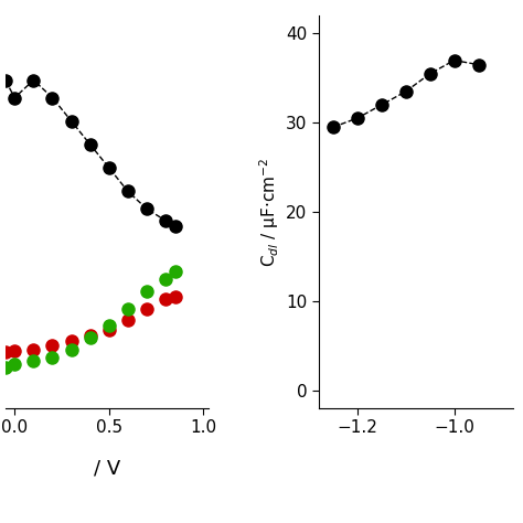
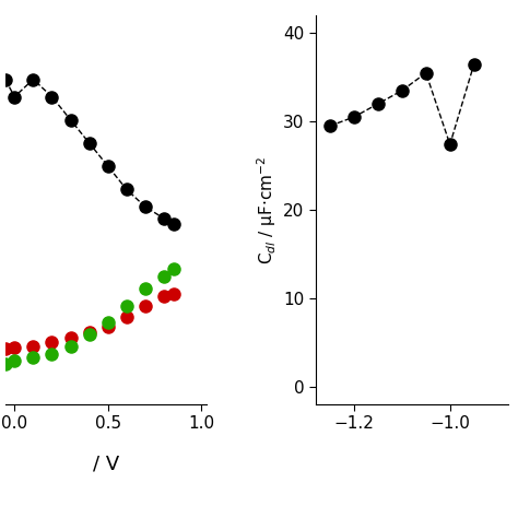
−1.0: 37.0 -> 27.4
